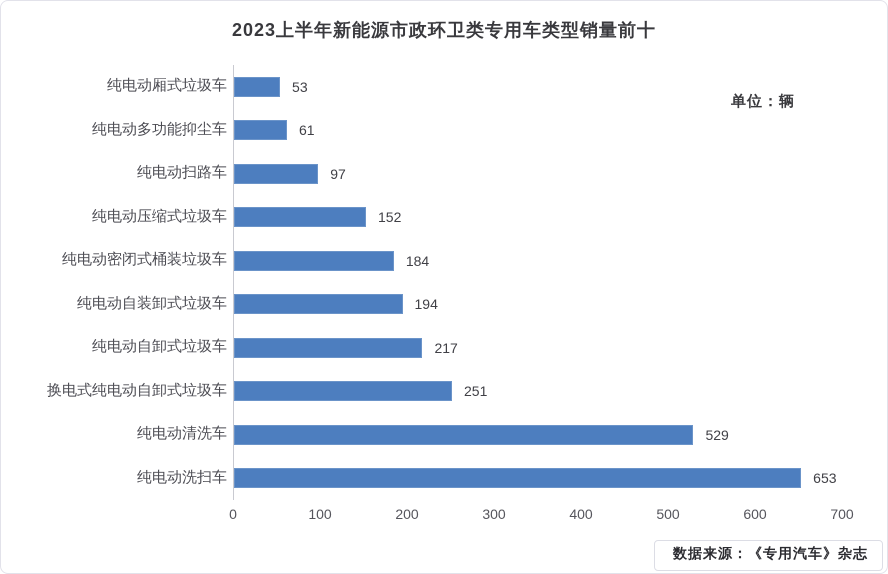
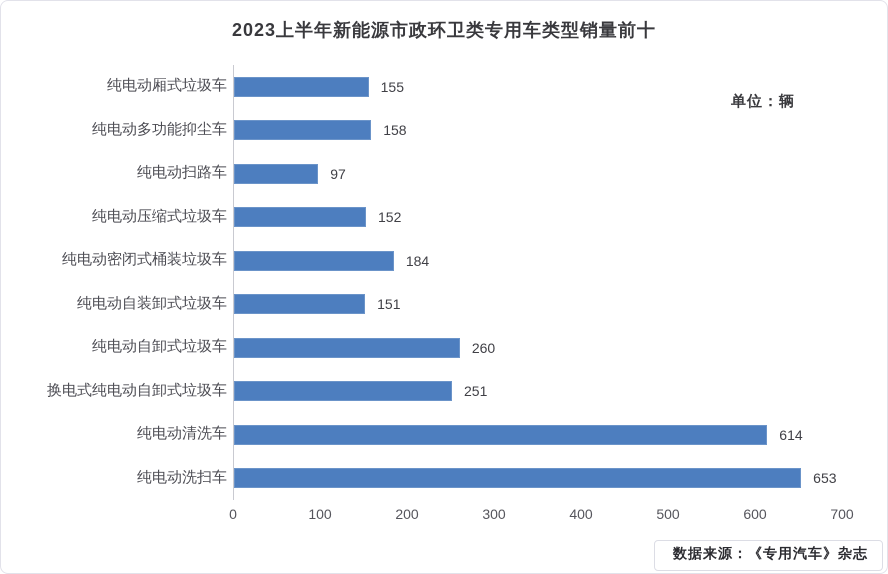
纯电动厢式垃圾车: 53 -> 155
纯电动多功能抑尘车: 61 -> 158
纯电动自装卸式垃圾车: 194 -> 151
纯电动自卸式垃圾车: 217 -> 260
纯电动清洗车: 529 -> 614
